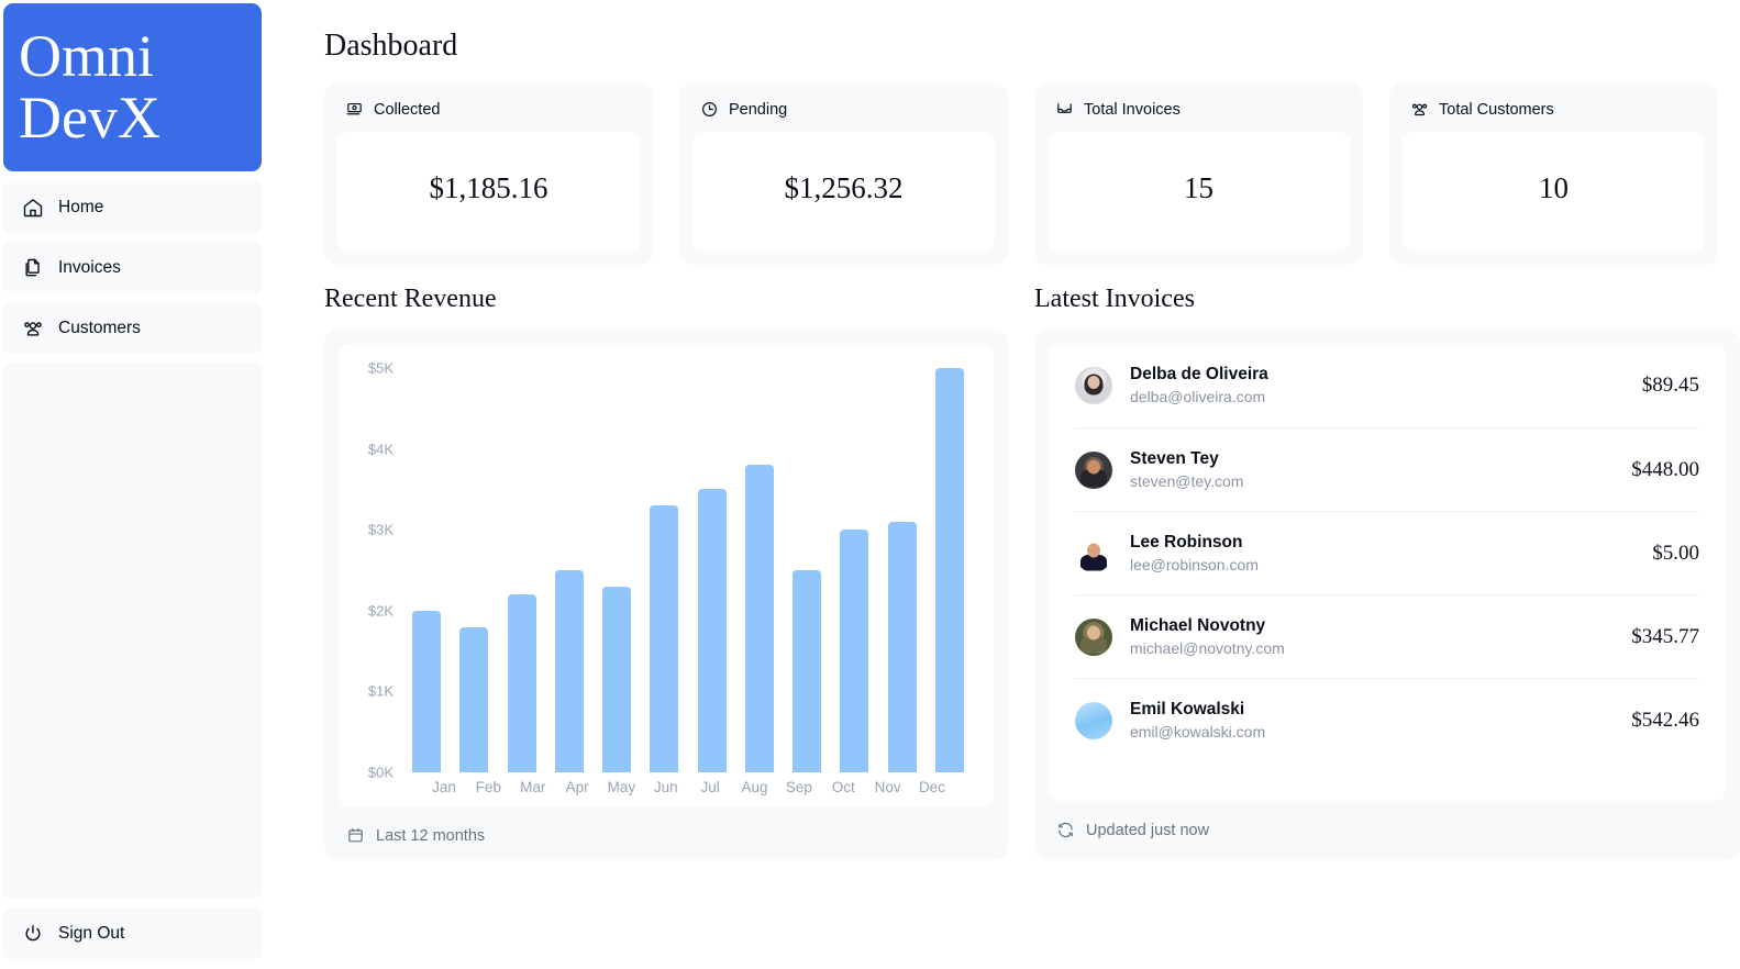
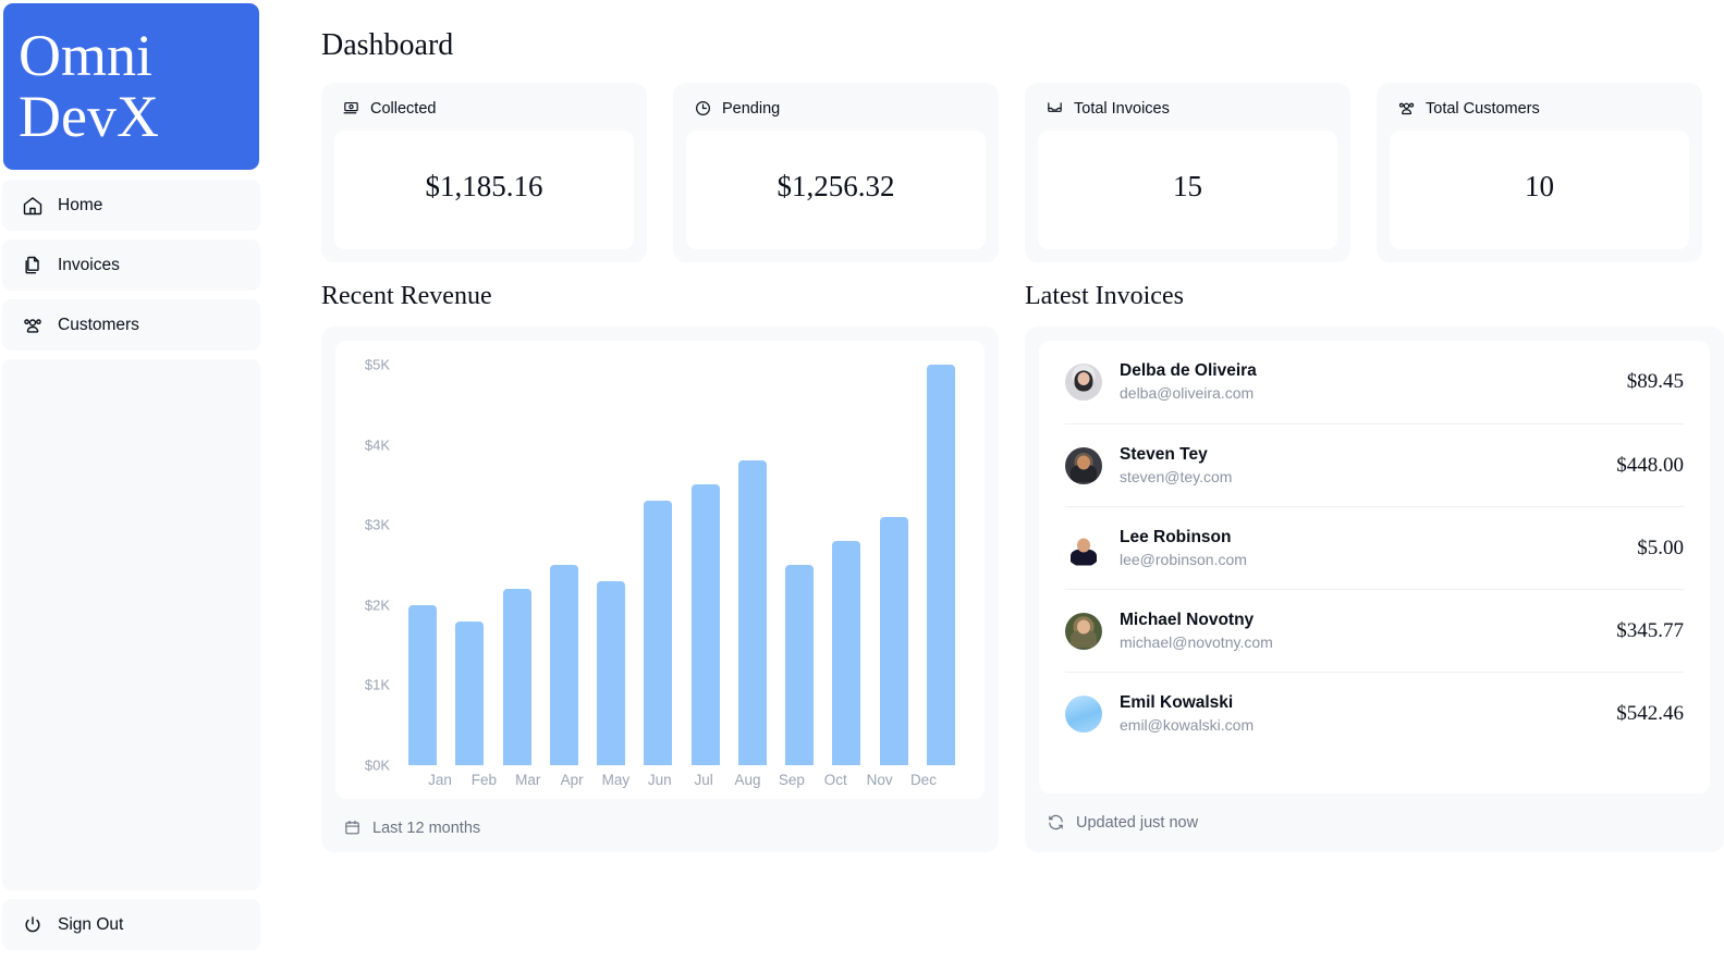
Oct: $3.0K -> $2.8K
